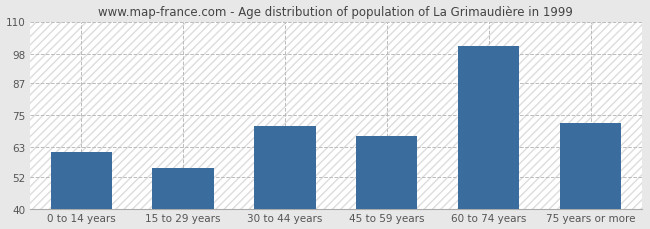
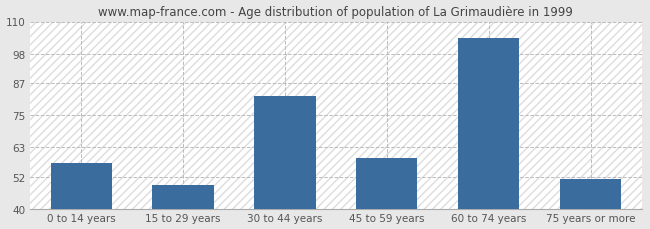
0 to 14 years: 61 -> 57
15 to 29 years: 55 -> 49
30 to 44 years: 71 -> 82
45 to 59 years: 67 -> 59
60 to 74 years: 101 -> 104
75 years or more: 72 -> 51
